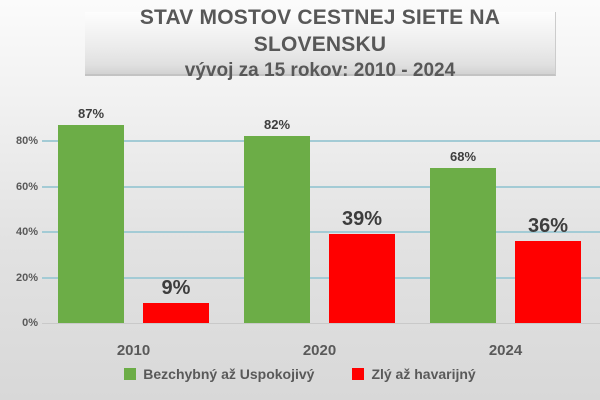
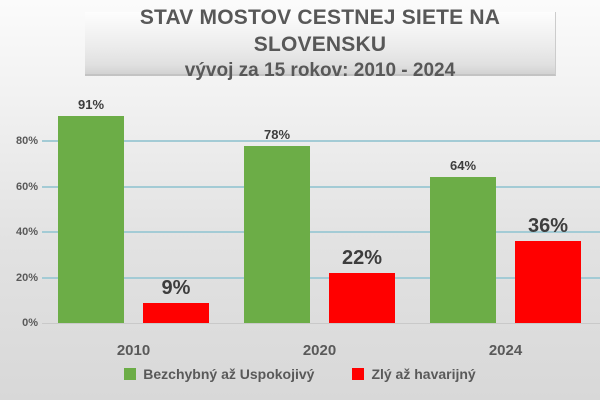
Bezchybný až Uspokojivý/2010: 87% -> 91%
Bezchybný až Uspokojivý/2020: 82% -> 78%
Zlý až havarijný/2020: 39% -> 22%
Bezchybný až Uspokojivý/2024: 68% -> 64%
